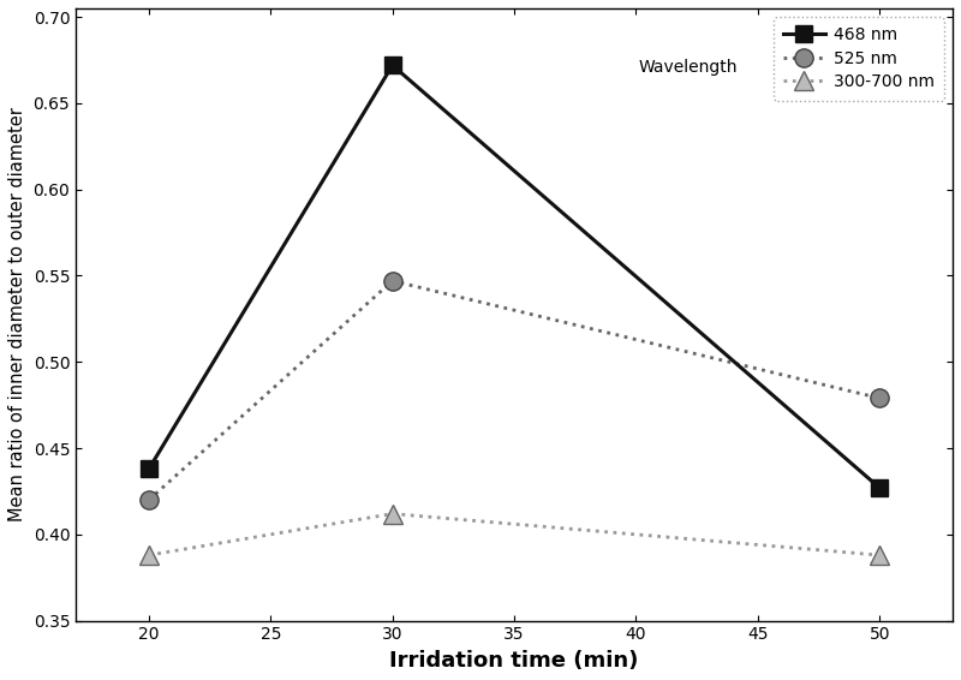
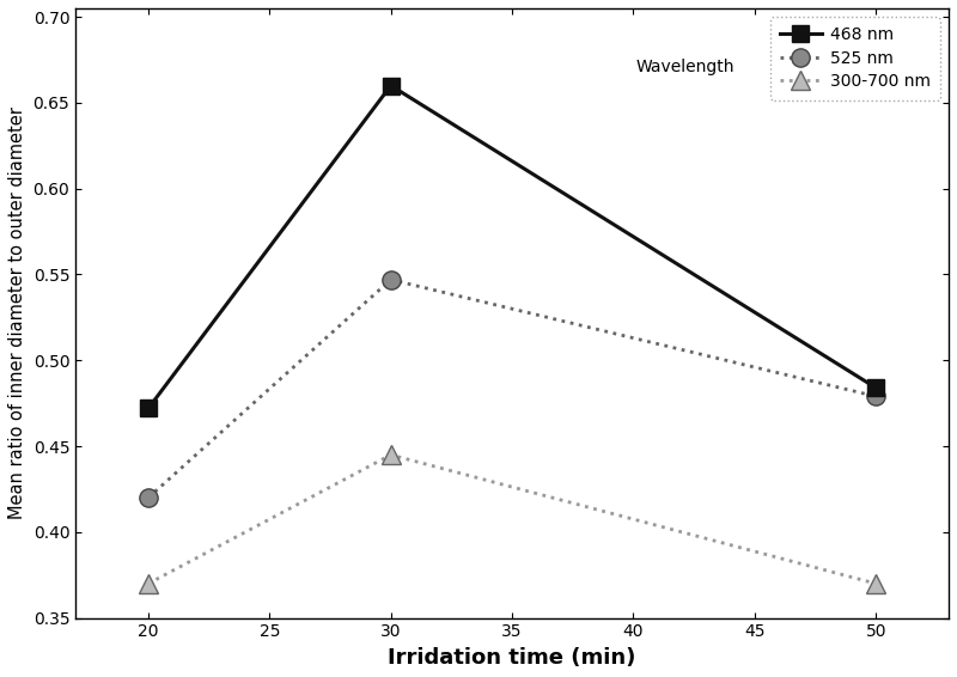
468 nm/20: 0.438 -> 0.472
300-700 nm/20: 0.388 -> 0.370
468 nm/30: 0.672 -> 0.660
300-700 nm/30: 0.412 -> 0.445
468 nm/50: 0.427 -> 0.484
300-700 nm/50: 0.388 -> 0.370
